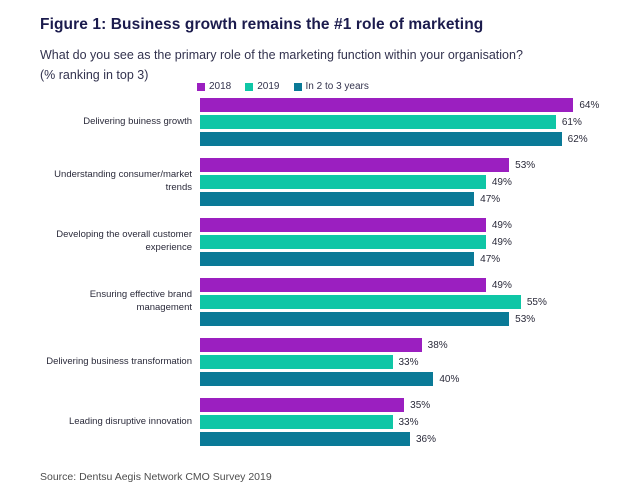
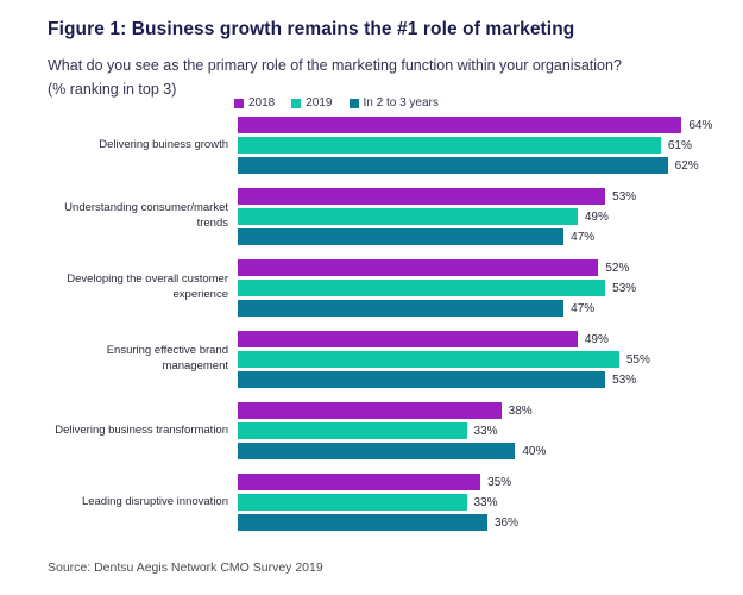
2018/Developing the overall customer experience: 49% -> 52%
2019/Developing the overall customer experience: 49% -> 53%
